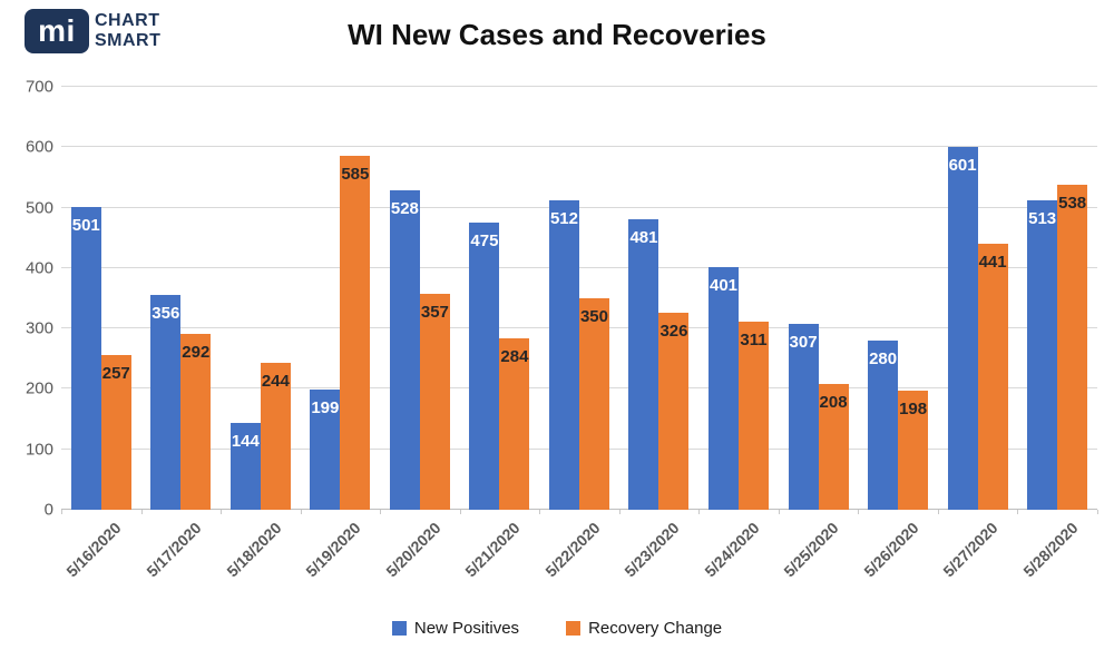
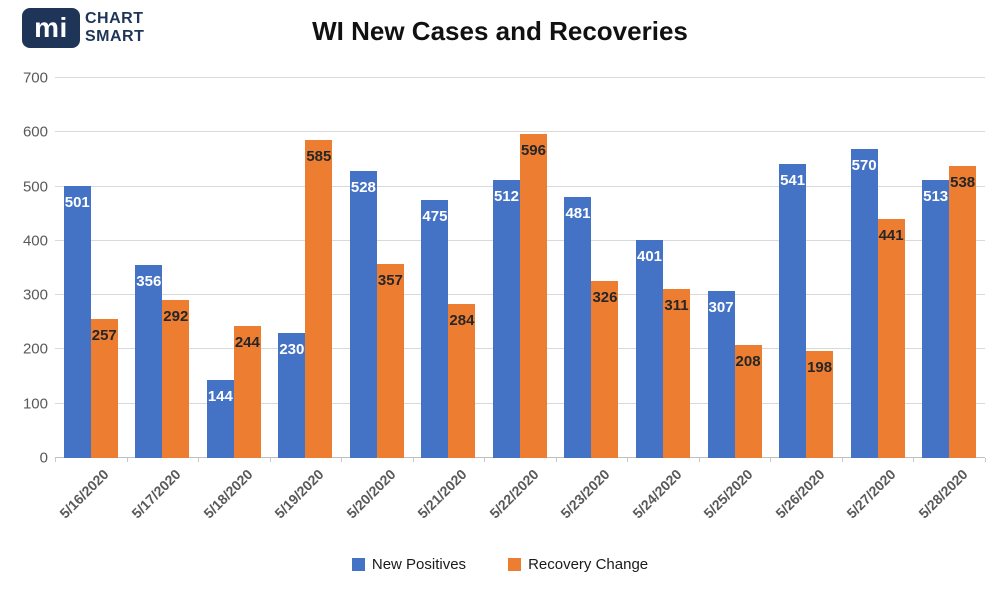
New Positives/5/19/2020: 199 -> 230
Recovery Change/5/22/2020: 350 -> 596
New Positives/5/26/2020: 280 -> 541
New Positives/5/27/2020: 601 -> 570
